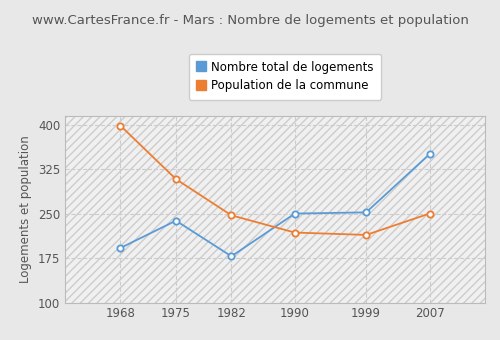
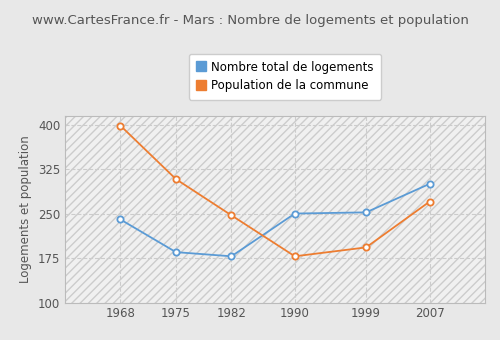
Nombre total de logements/1968: 192 -> 240
Nombre total de logements/1975: 238 -> 185
Population de la commune/1990: 218 -> 178
Population de la commune/1999: 214 -> 193
Nombre total de logements/2007: 350 -> 300
Population de la commune/2007: 250 -> 270
